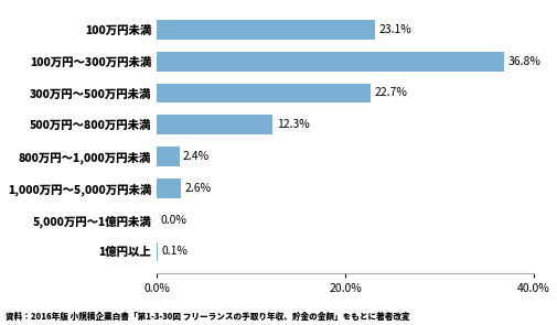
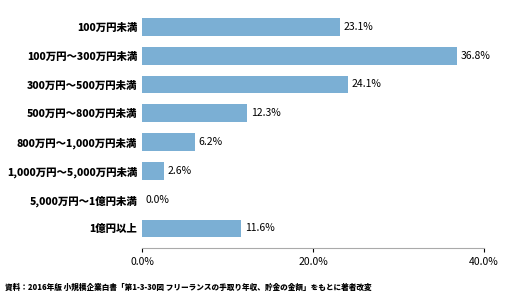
300万円～500万円未満: 22.7% -> 24.1%
800万円～1,000万円未満: 2.4% -> 6.2%
1億円以上: 0.1% -> 11.6%
